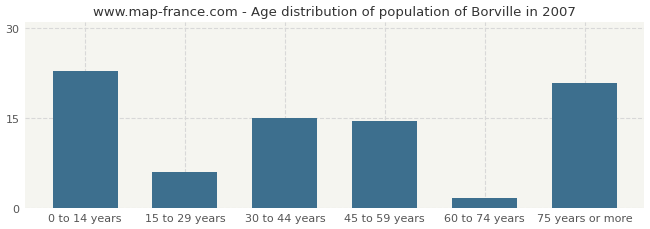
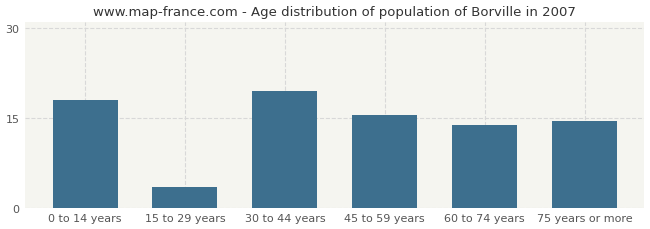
0 to 14 years: 22.8 -> 18.0
15 to 29 years: 6.0 -> 3.5
30 to 44 years: 15.0 -> 19.5
45 to 59 years: 14.4 -> 15.4
60 to 74 years: 1.6 -> 13.8
75 years or more: 20.8 -> 14.5
